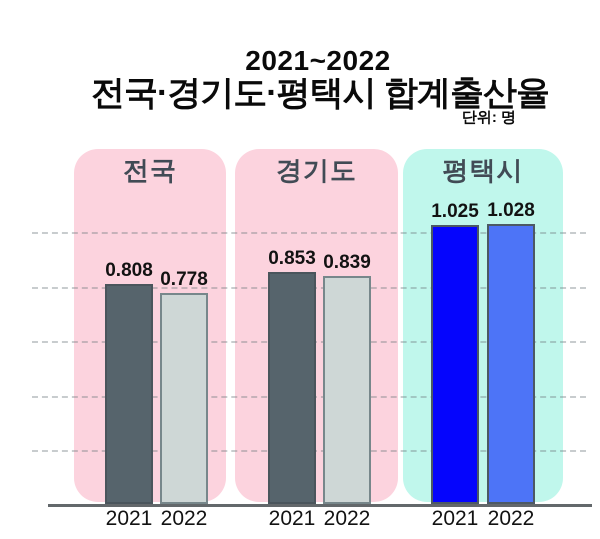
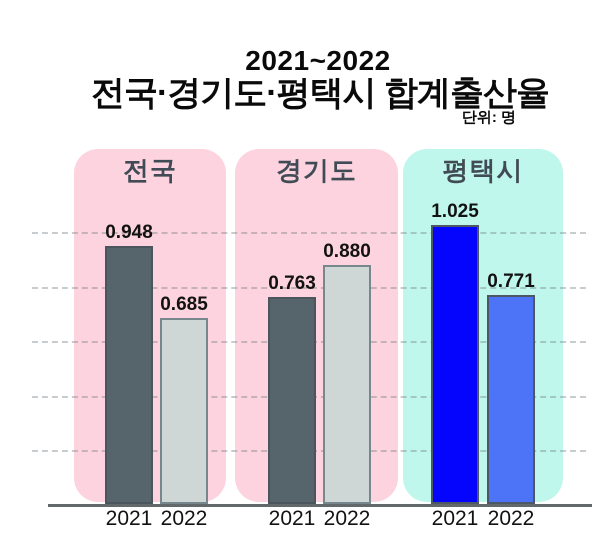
2021/전국: 0.808 -> 0.948
2022/전국: 0.778 -> 0.685
2021/경기도: 0.853 -> 0.763
2022/경기도: 0.839 -> 0.880
2022/평택시: 1.028 -> 0.771
